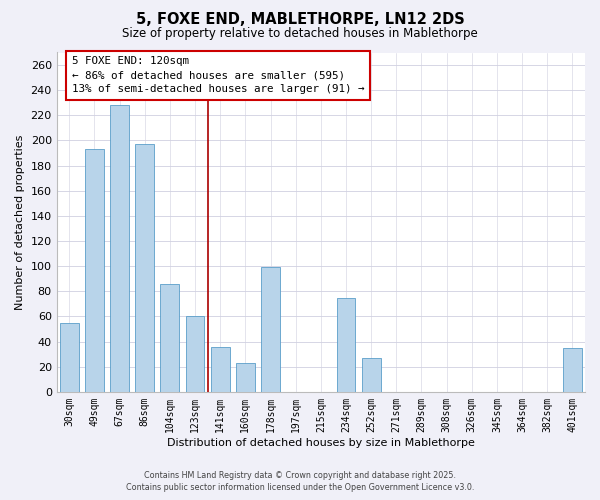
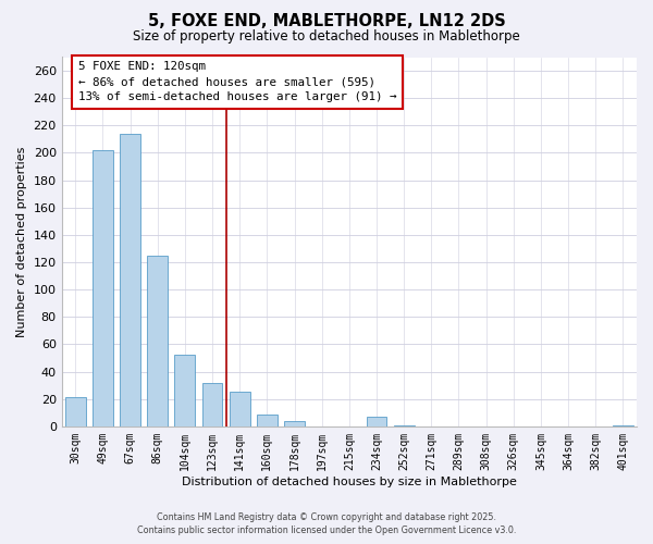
30sqm: 55 -> 21
49sqm: 193 -> 202
67sqm: 228 -> 214
86sqm: 197 -> 125
104sqm: 86 -> 52
123sqm: 60 -> 32
141sqm: 36 -> 25
160sqm: 23 -> 9
178sqm: 99 -> 4
234sqm: 75 -> 7
252sqm: 27 -> 1
401sqm: 35 -> 1
